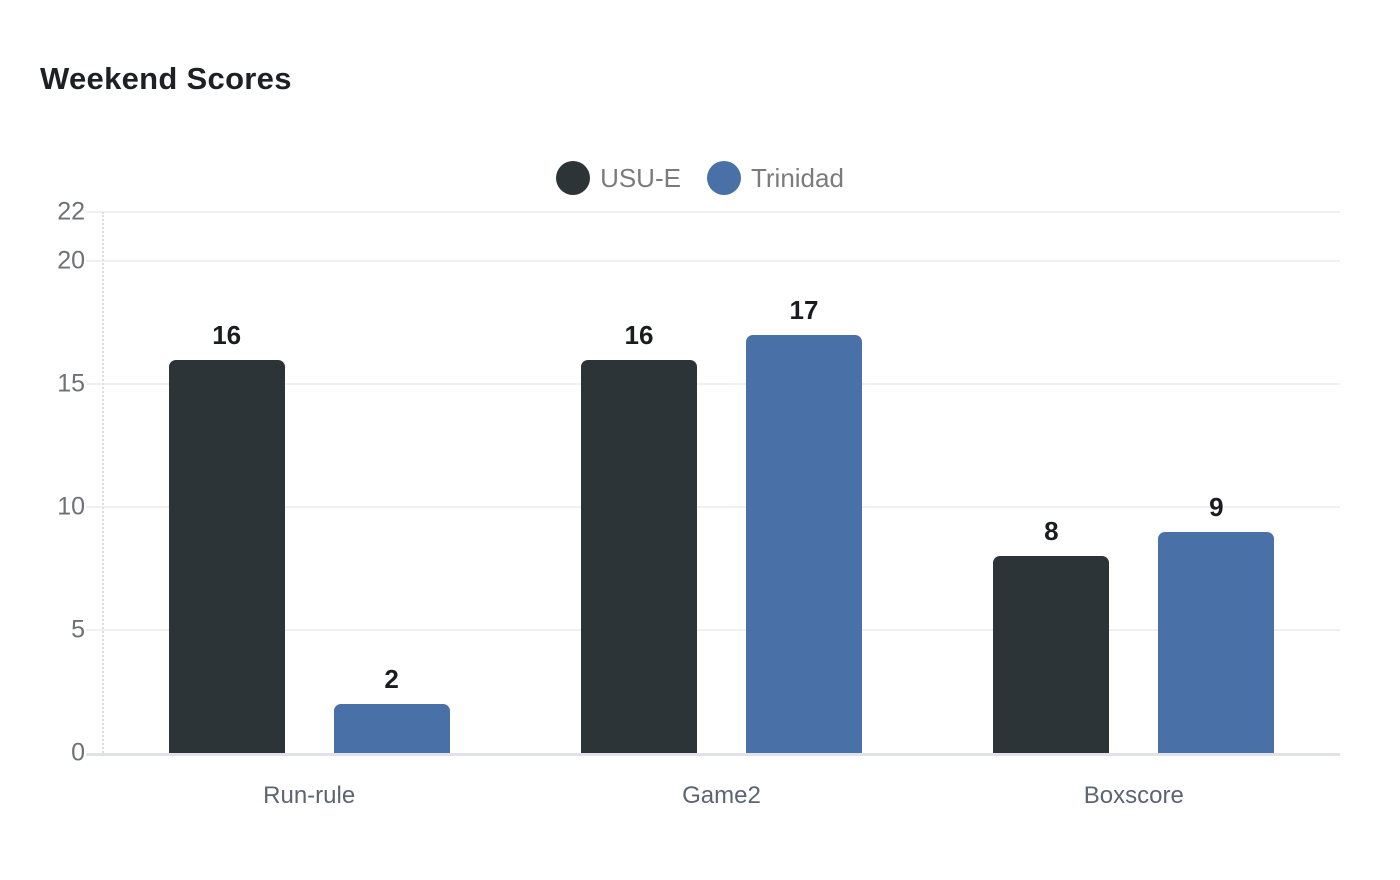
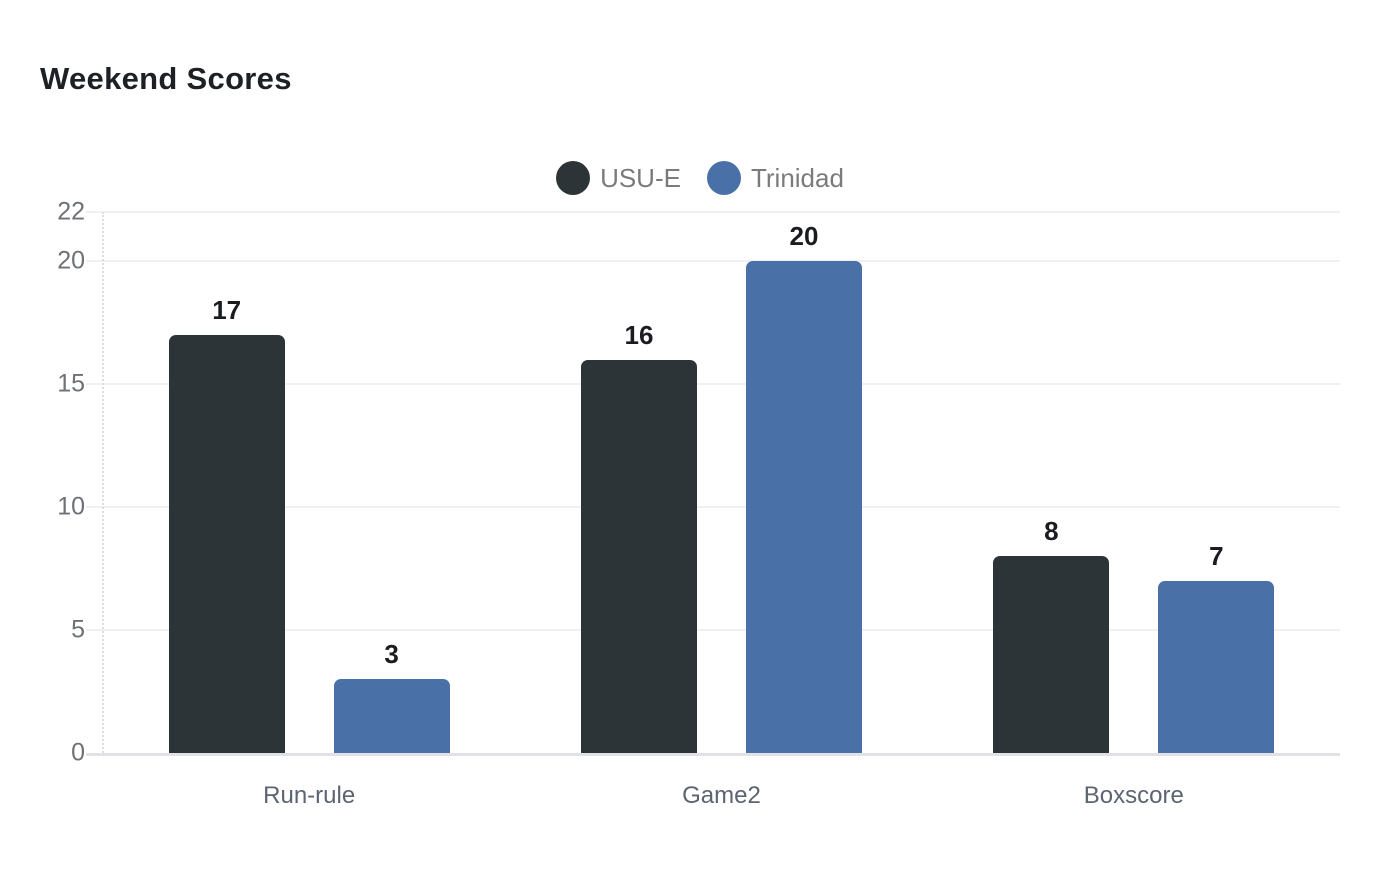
USU-E/Run-rule: 16 -> 17
Trinidad/Run-rule: 2 -> 3
Trinidad/Game2: 17 -> 20
Trinidad/Boxscore: 9 -> 7
